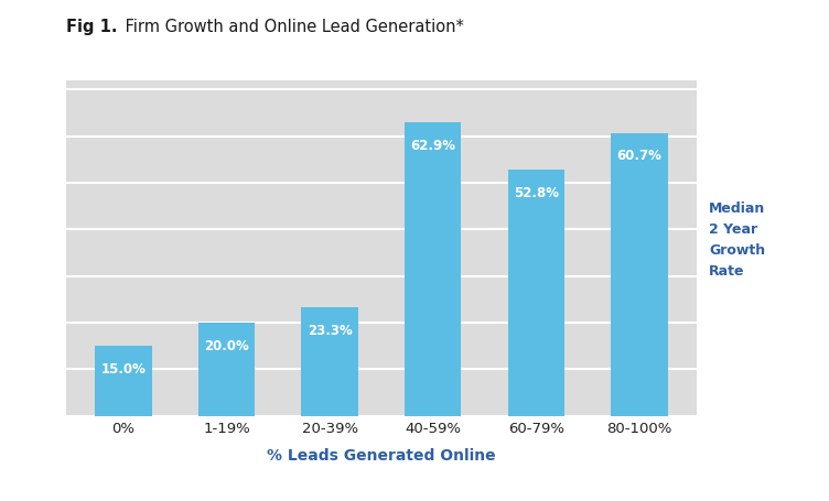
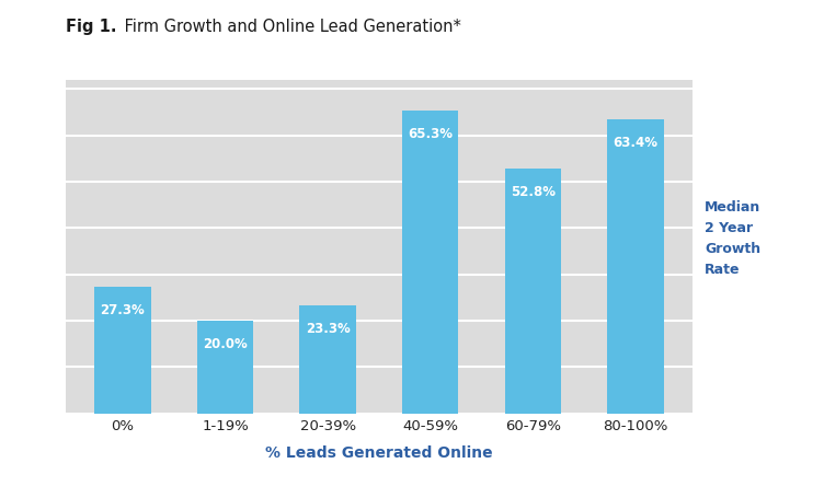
0%: 15.0% -> 27.3%
40-59%: 62.9% -> 65.3%
80-100%: 60.7% -> 63.4%
